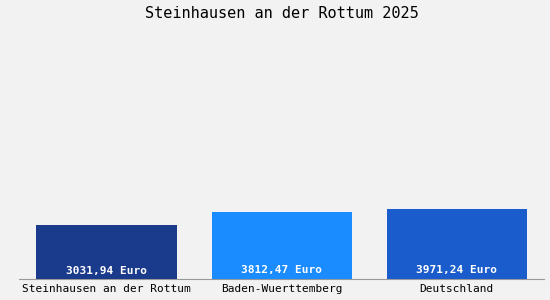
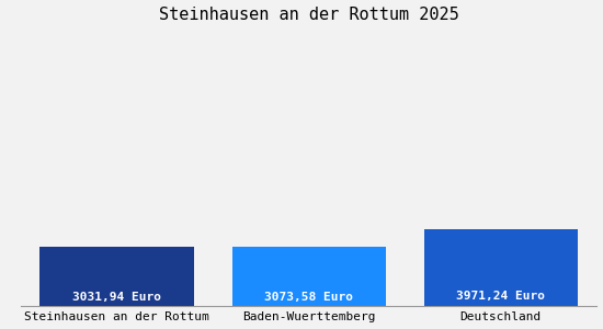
Baden-Wuerttemberg: 3812,47 -> 3073,58
